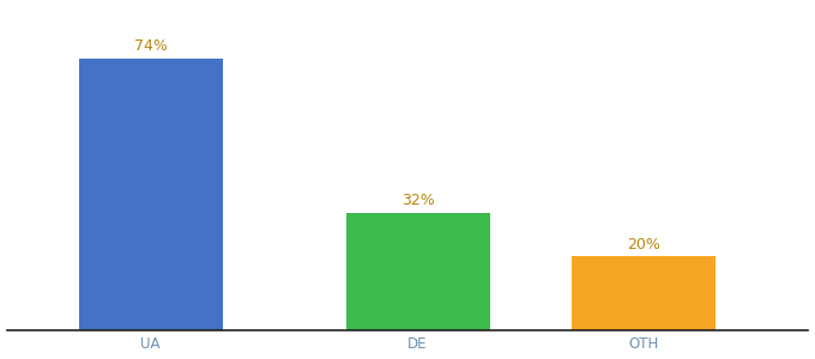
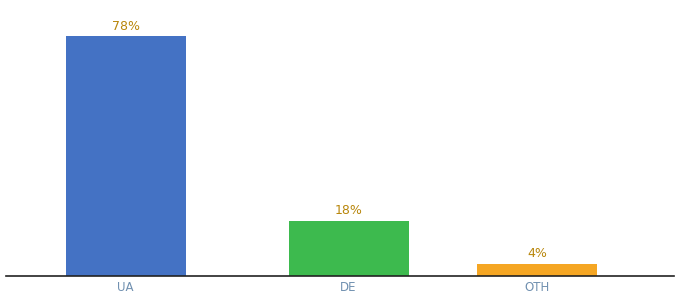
UA: 74% -> 78%
DE: 32% -> 18%
OTH: 20% -> 4%
